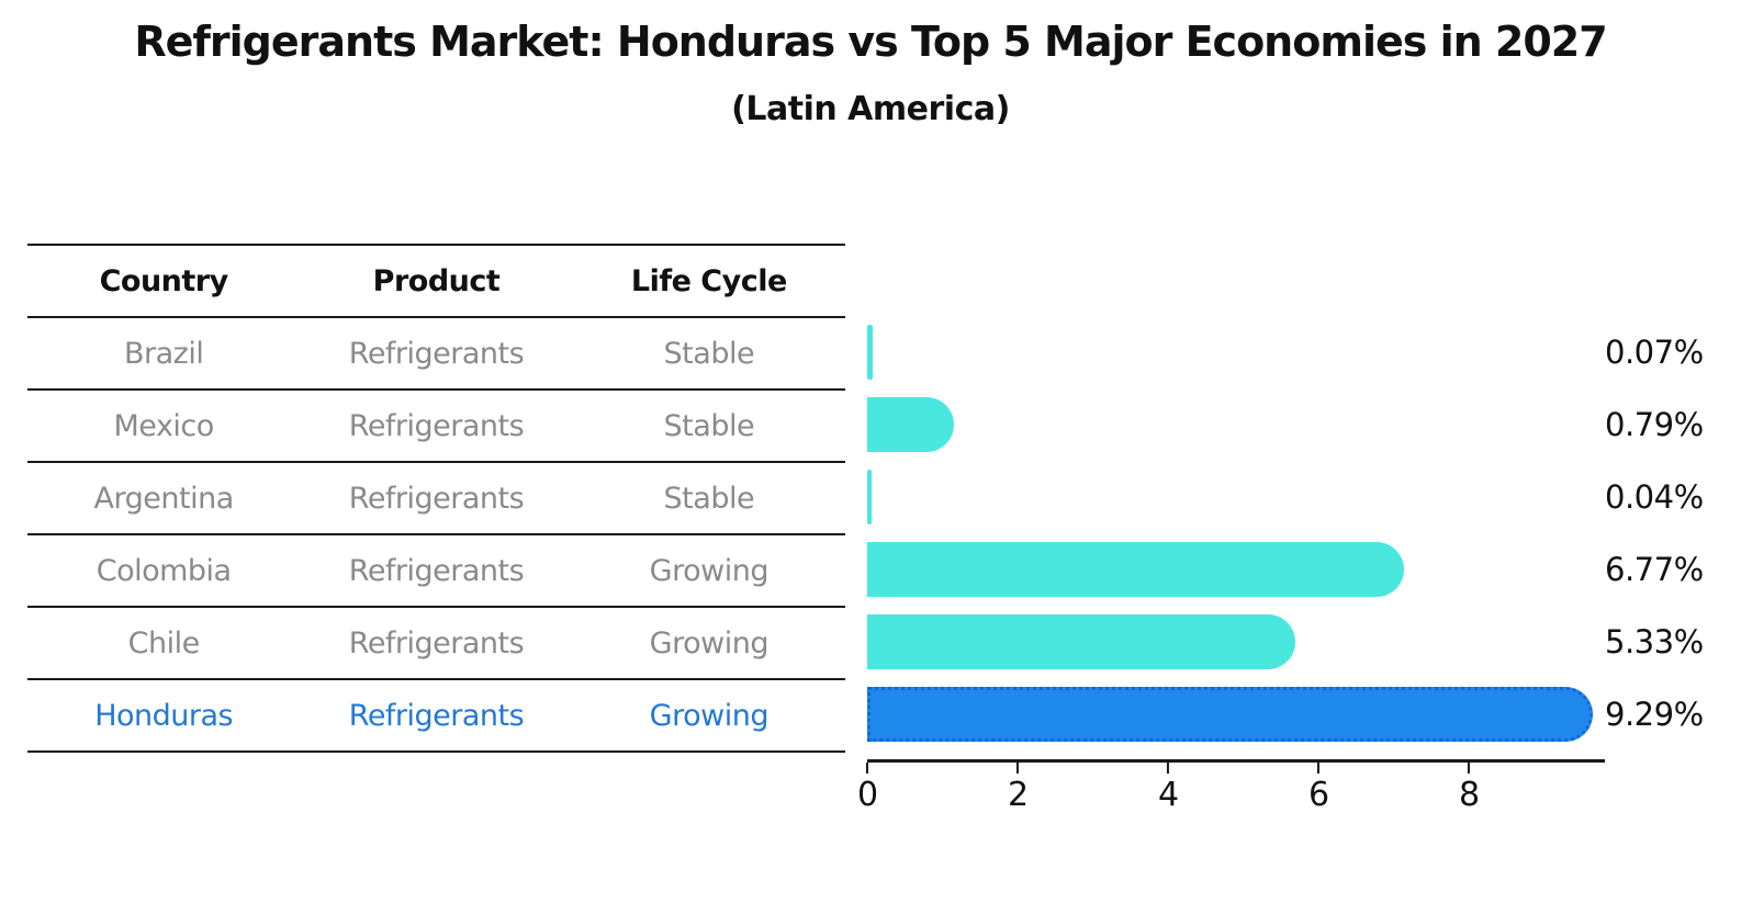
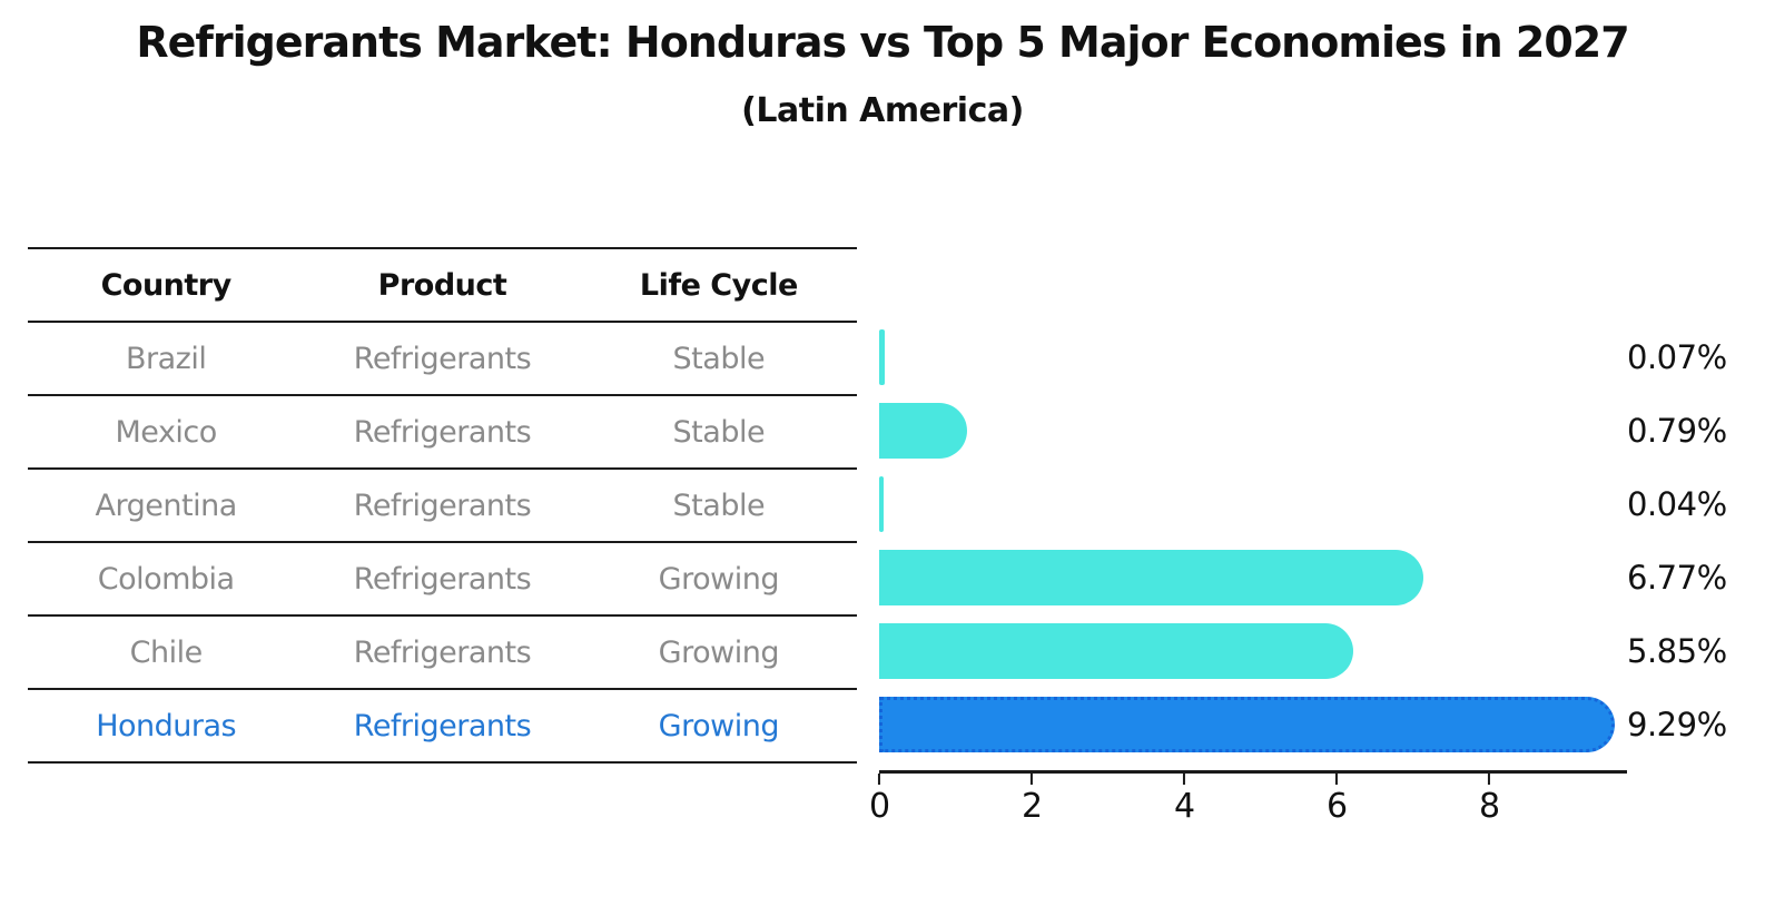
Chile: 5.33% -> 5.85%
